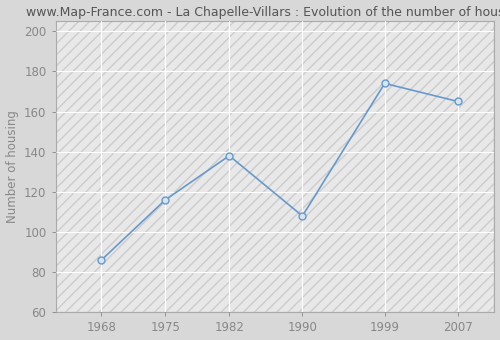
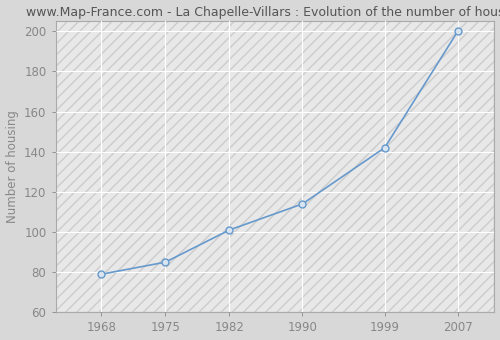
1968: 86 -> 79
1975: 116 -> 85
1982: 138 -> 101
1990: 108 -> 114
1999: 174 -> 142
2007: 165 -> 200
